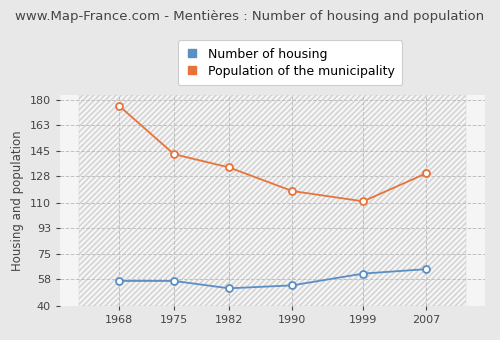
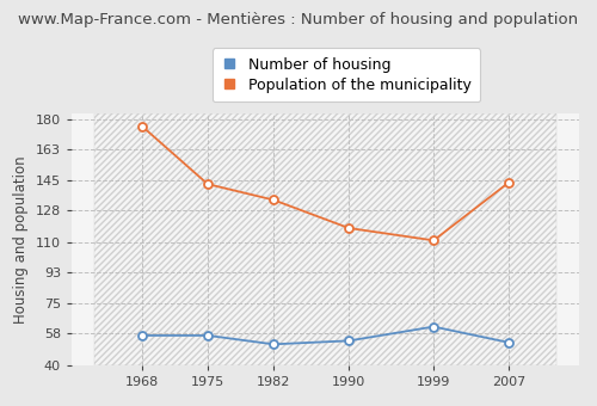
Number of housing/2007: 65 -> 53
Population of the municipality/2007: 130 -> 144
